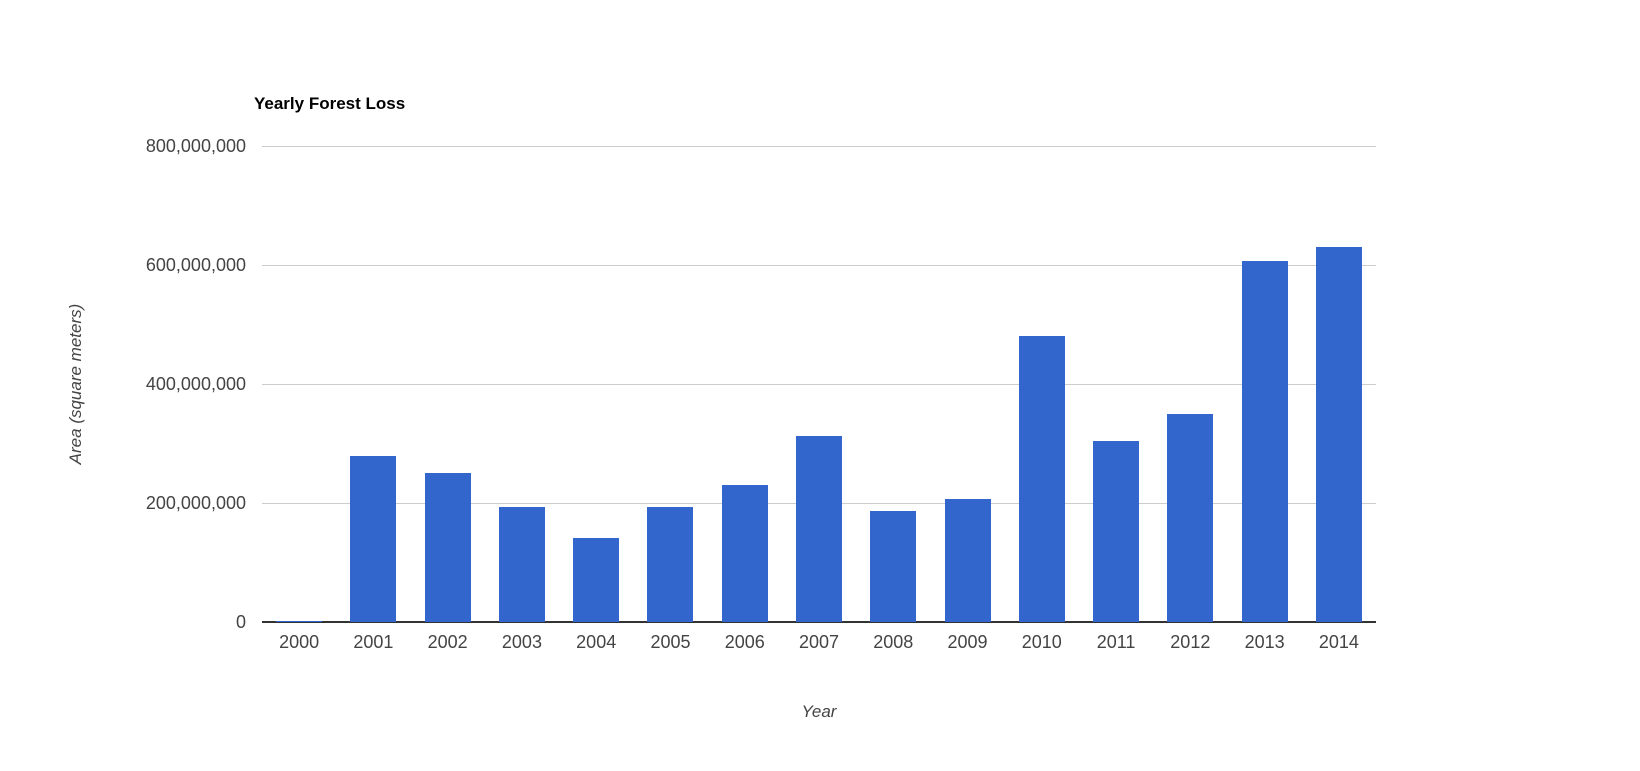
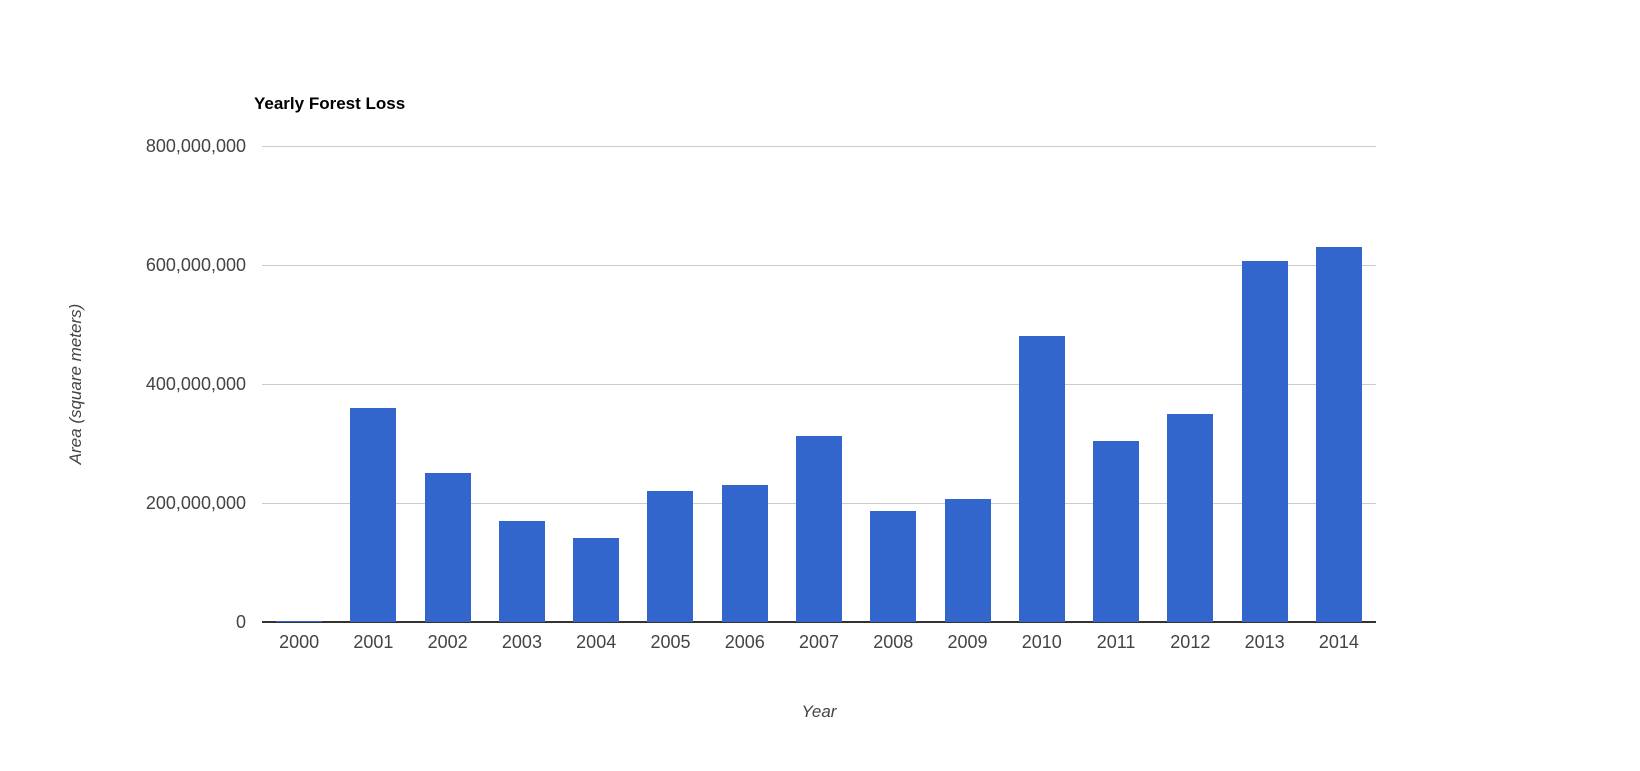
2001: 280000000 -> 360000000
2003: 190000000 -> 170000000
2005: 190000000 -> 220000000
